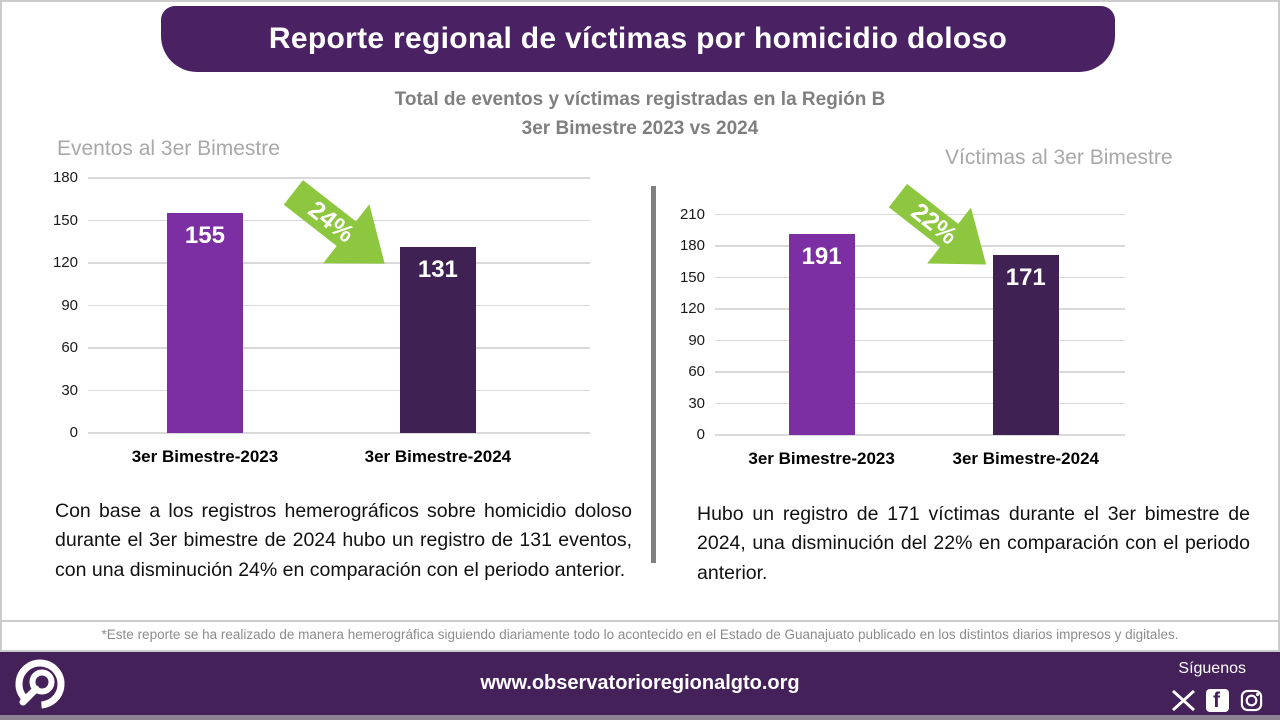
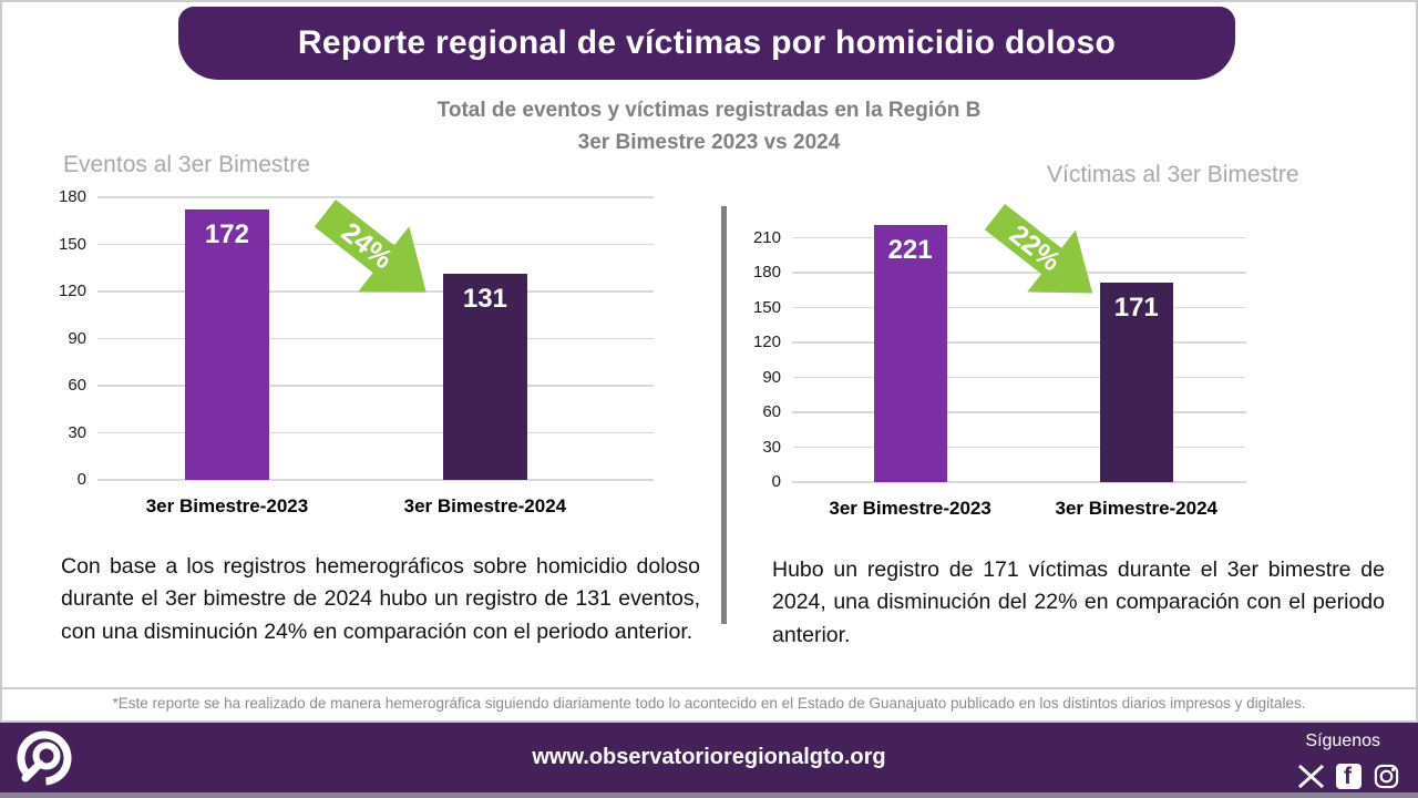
Eventos al 3er Bimestre/3er Bimestre-2023: 155 -> 172
Víctimas al 3er Bimestre/3er Bimestre-2023: 191 -> 221
